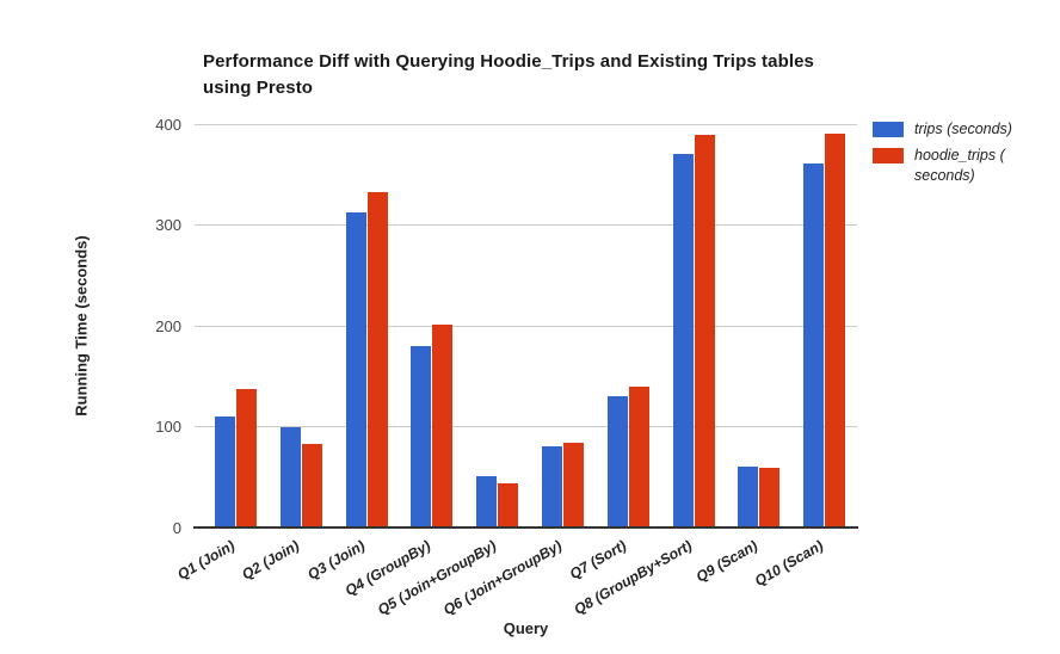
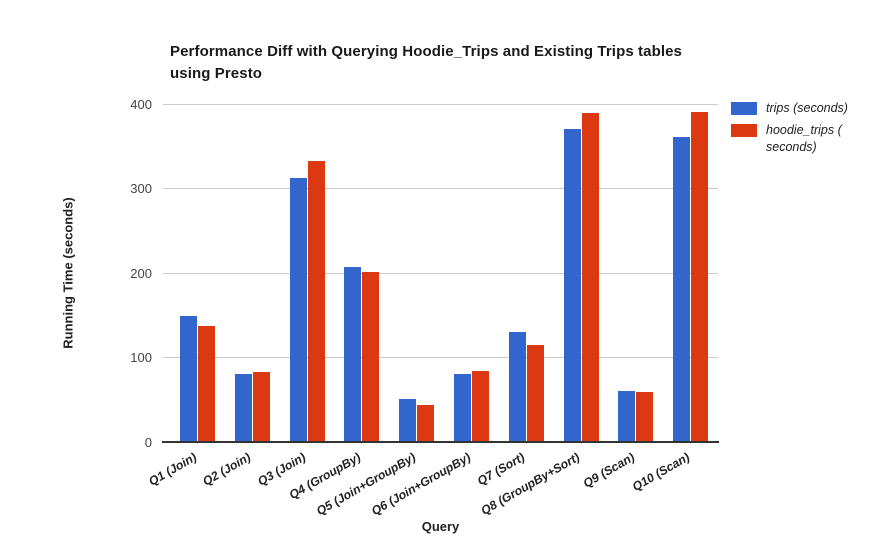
trips (seconds)/Q1 (Join): 110 -> 150
trips (seconds)/Q2 (Join): 100 -> 80
trips (seconds)/Q4 (GroupBy): 180 -> 210
hoodie_trips (seconds)/Q7 (Sort): 140 -> 120
